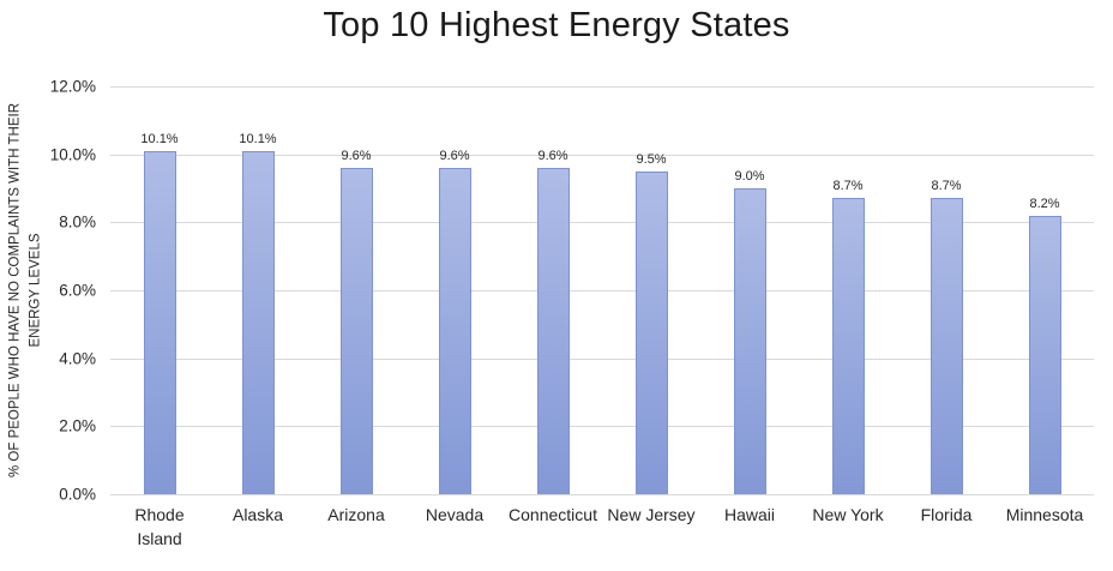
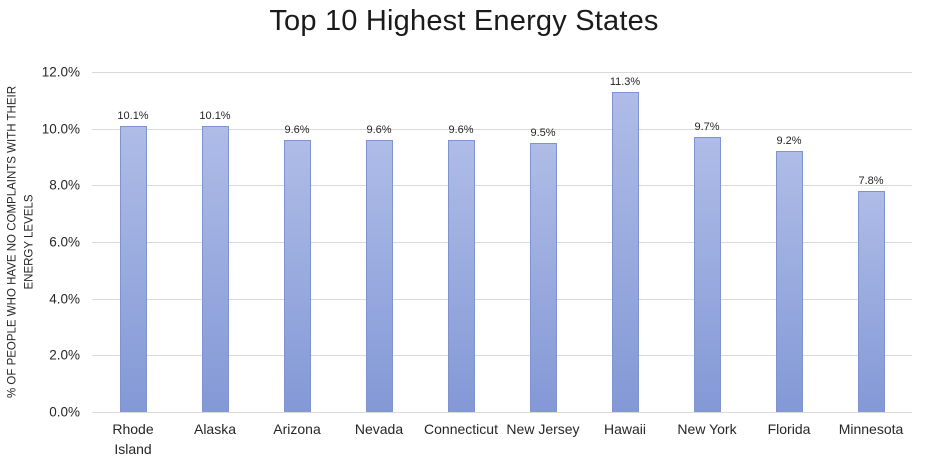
Hawaii: 9.0% -> 11.3%
New York: 8.7% -> 9.7%
Florida: 8.7% -> 9.2%
Minnesota: 8.2% -> 7.8%
